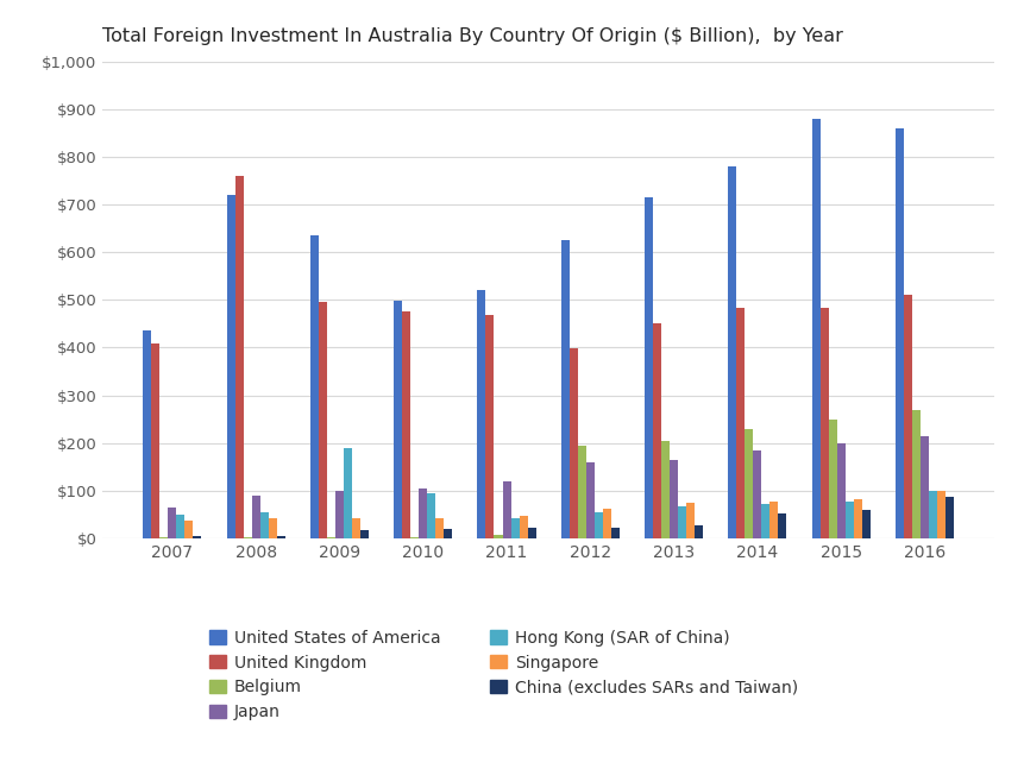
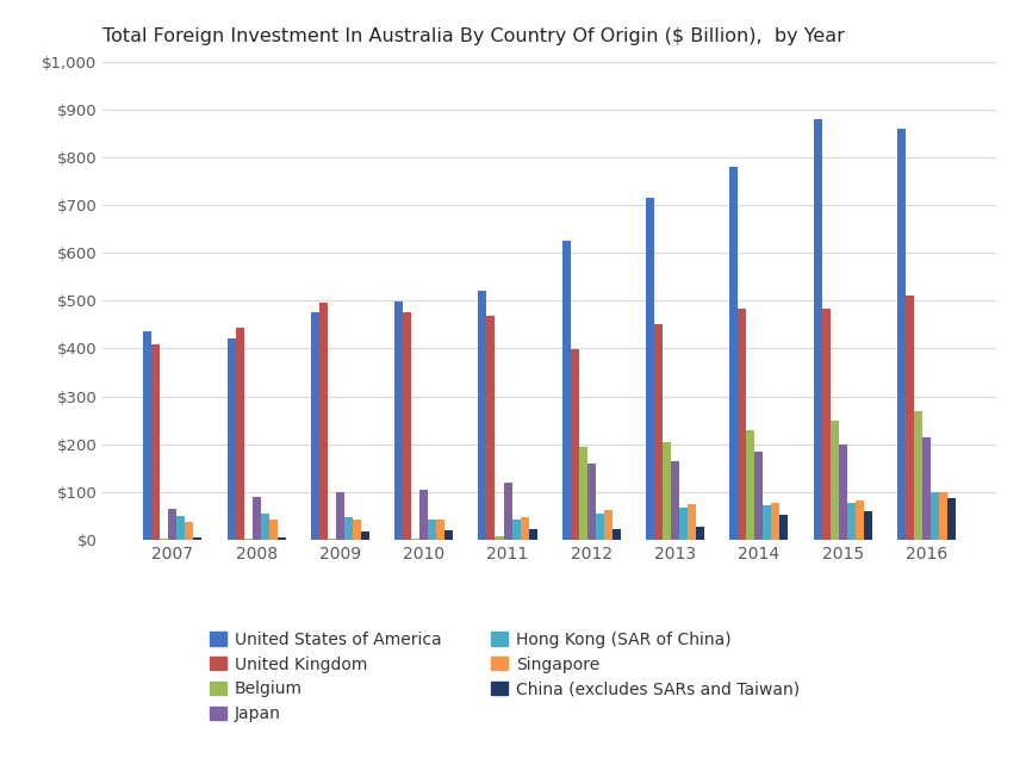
United States of America/2008: $720 -> $420
United Kingdom/2008: $760 -> $443
United States of America/2009: $635 -> $475
Hong Kong (SAR of China)/2009: $190 -> $48
Hong Kong (SAR of China)/2010: $95 -> $43
